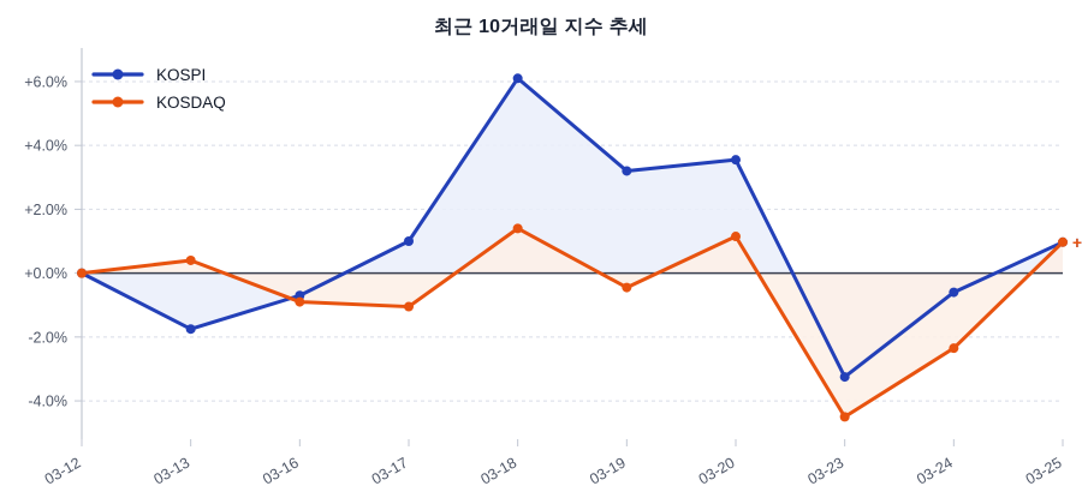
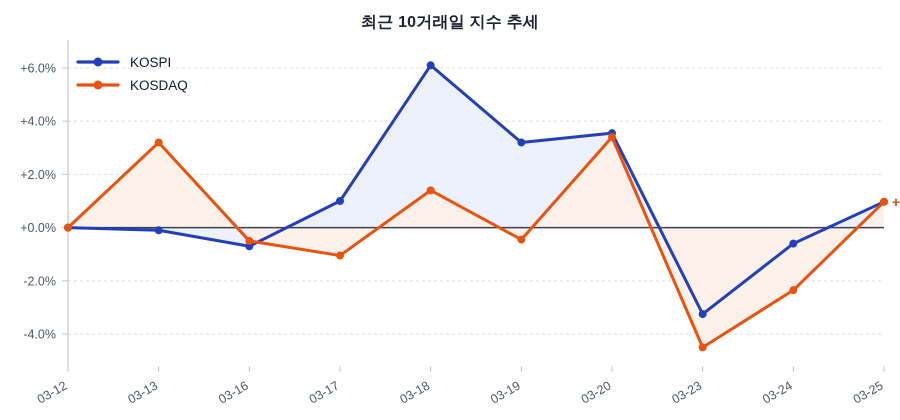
KOSPI/03-13: -1.8% -> -0.1%
KOSDAQ/03-13: 0.4% -> 3.2%
KOSDAQ/03-16: -0.9% -> -0.5%
KOSDAQ/03-20: 1.1% -> 3.4%
